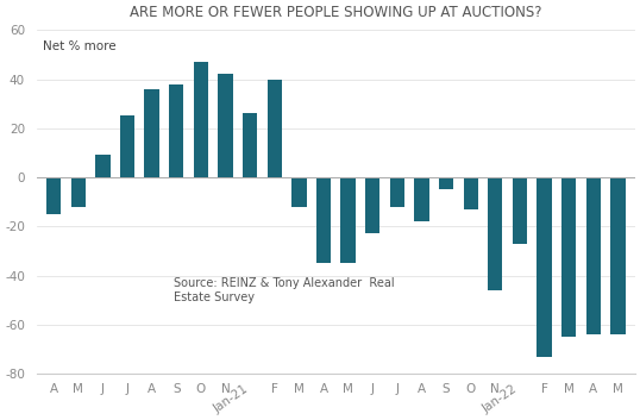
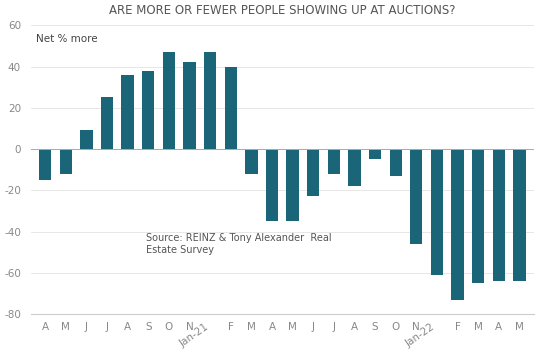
Jan-21: 26 -> 47
Jan-22: -27 -> -61
